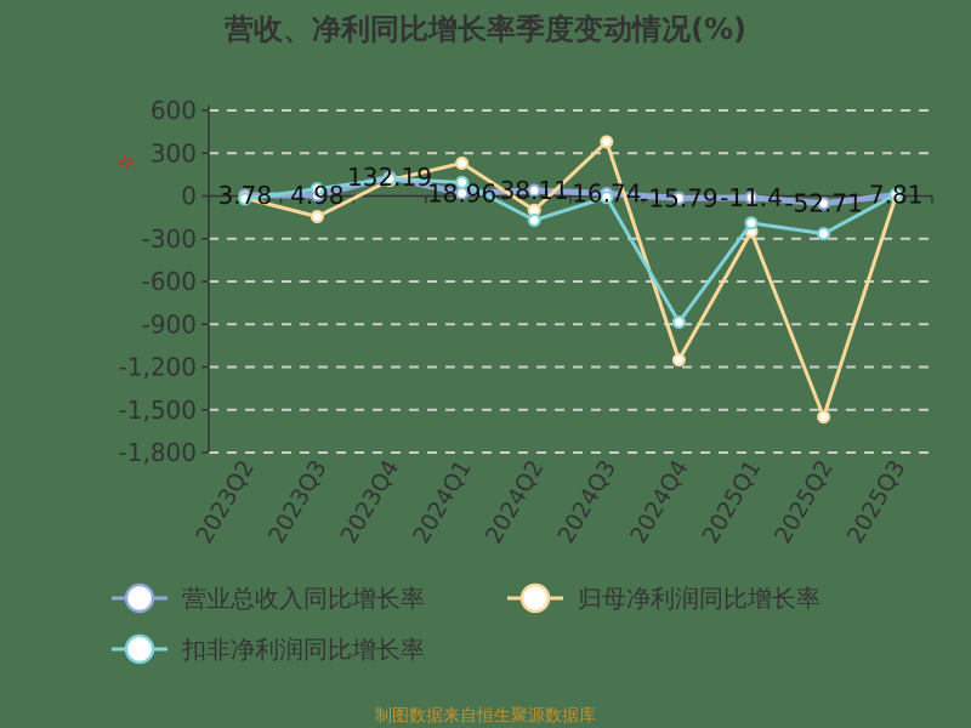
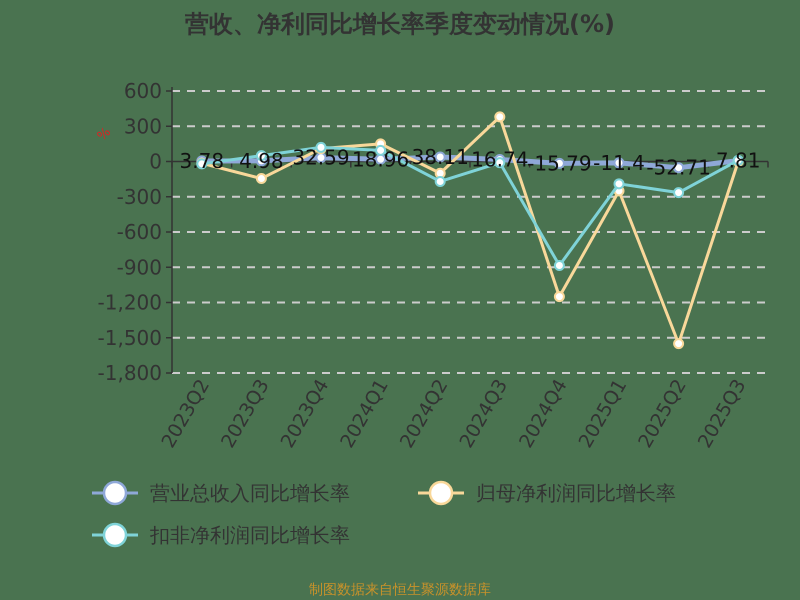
营业总收入同比增长率/2023Q4: 132.19 -> 32.59
归母净利润同比增长率/2024Q1: 230 -> 150
